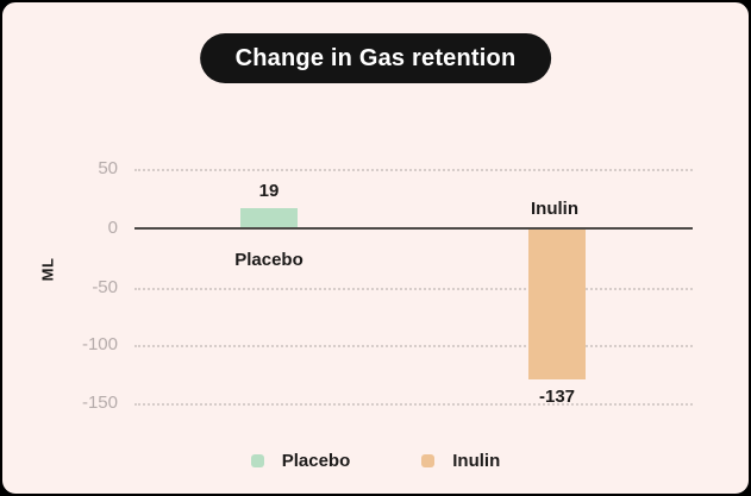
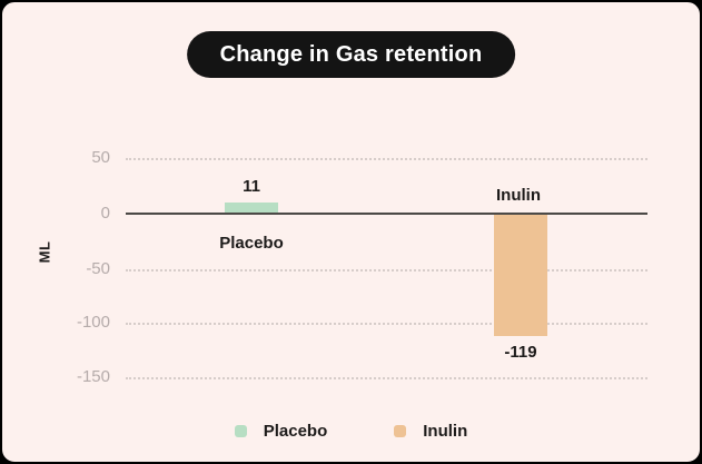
Placebo: 19 -> 11
Inulin: -137 -> -119
